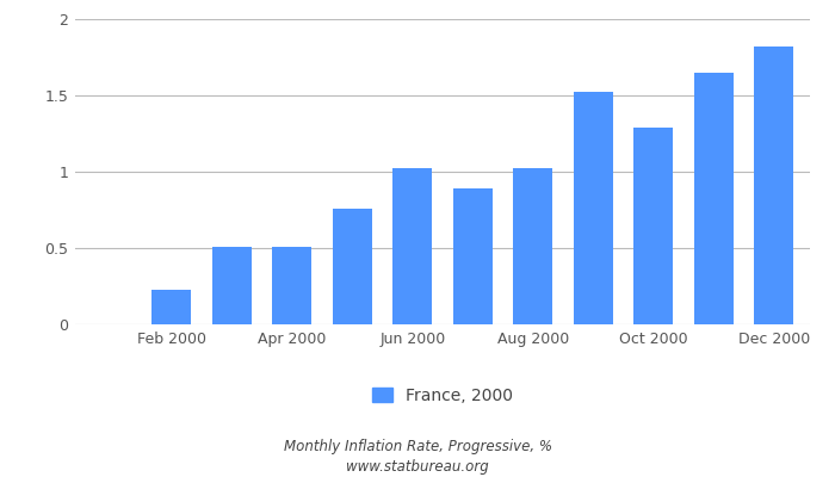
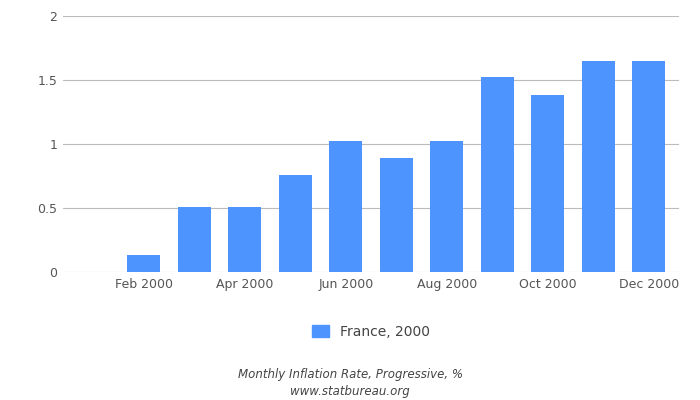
Feb 2000: 0.23 -> 0.13
Oct 2000: 1.29 -> 1.38
Dec 2000: 1.82 -> 1.65
